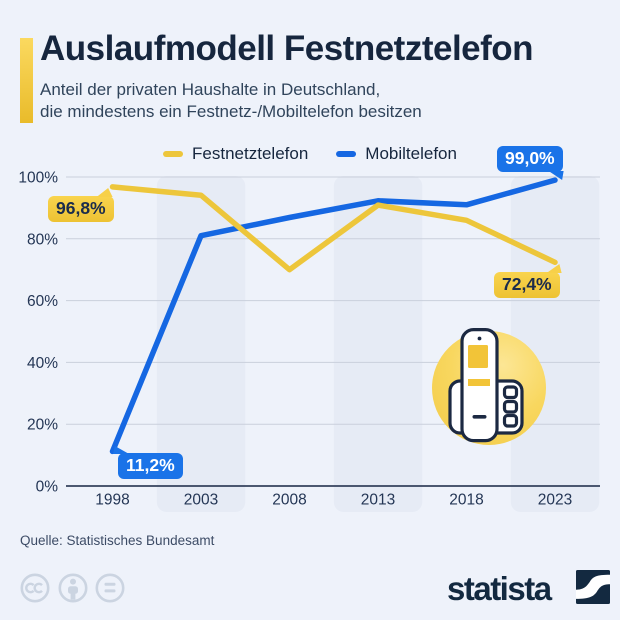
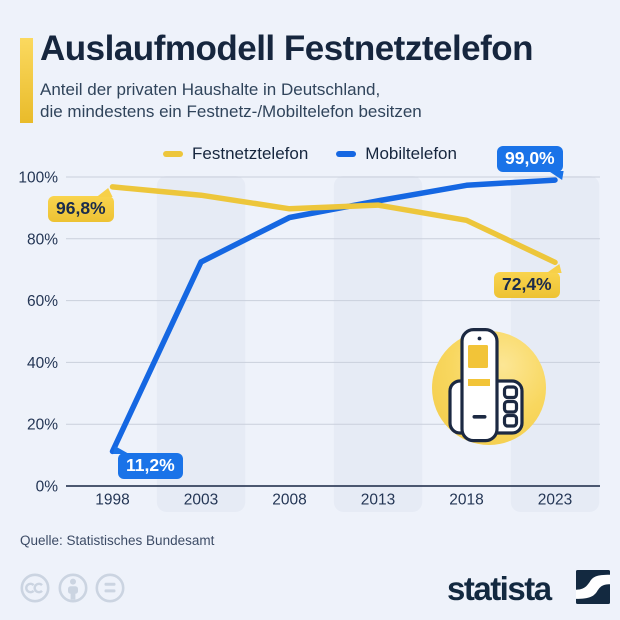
Mobiltelefon/2003: 81% -> 72%
Festnetztelefon/2008: 70% -> 90%
Mobiltelefon/2018: 91% -> 97%
